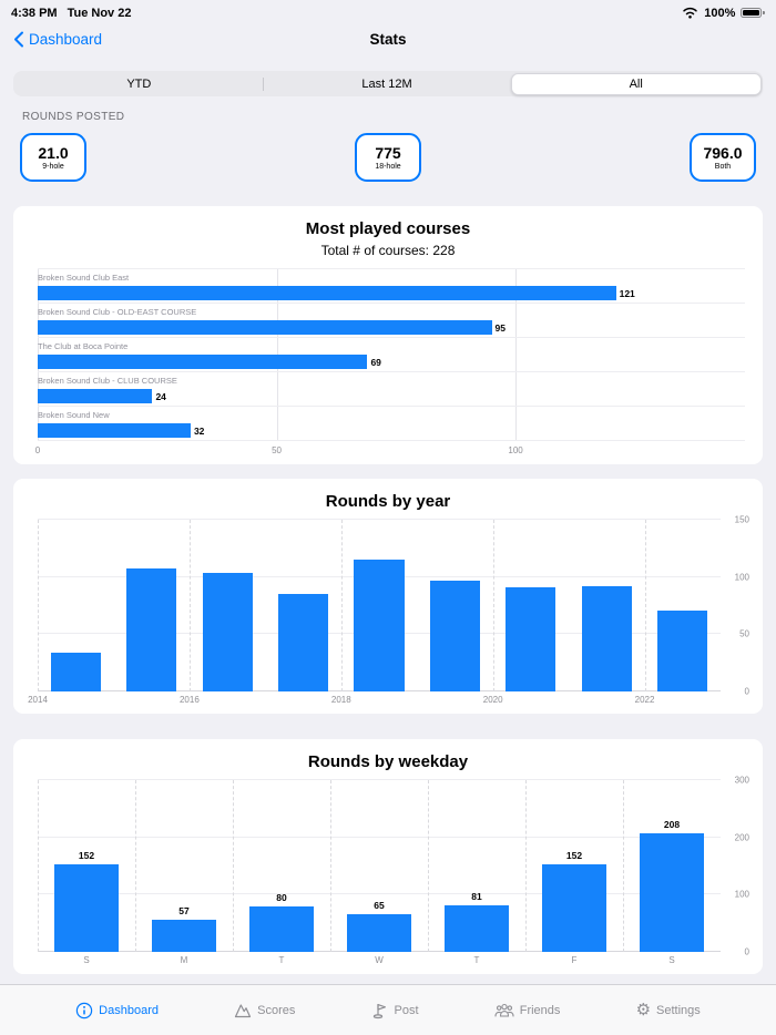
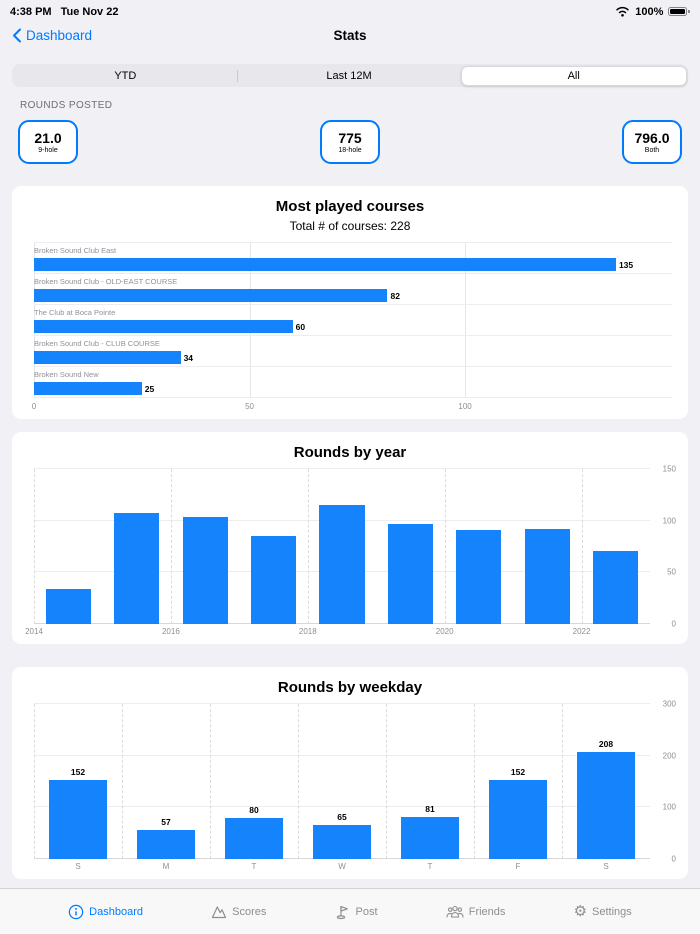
Most played courses/Broken Sound Club East: 121 -> 135
Most played courses/Broken Sound Club - OLD-EAST COURSE: 95 -> 82
Most played courses/The Club at Boca Pointe: 69 -> 60
Most played courses/Broken Sound Club - CLUB COURSE: 24 -> 34
Most played courses/Broken Sound New: 32 -> 25
